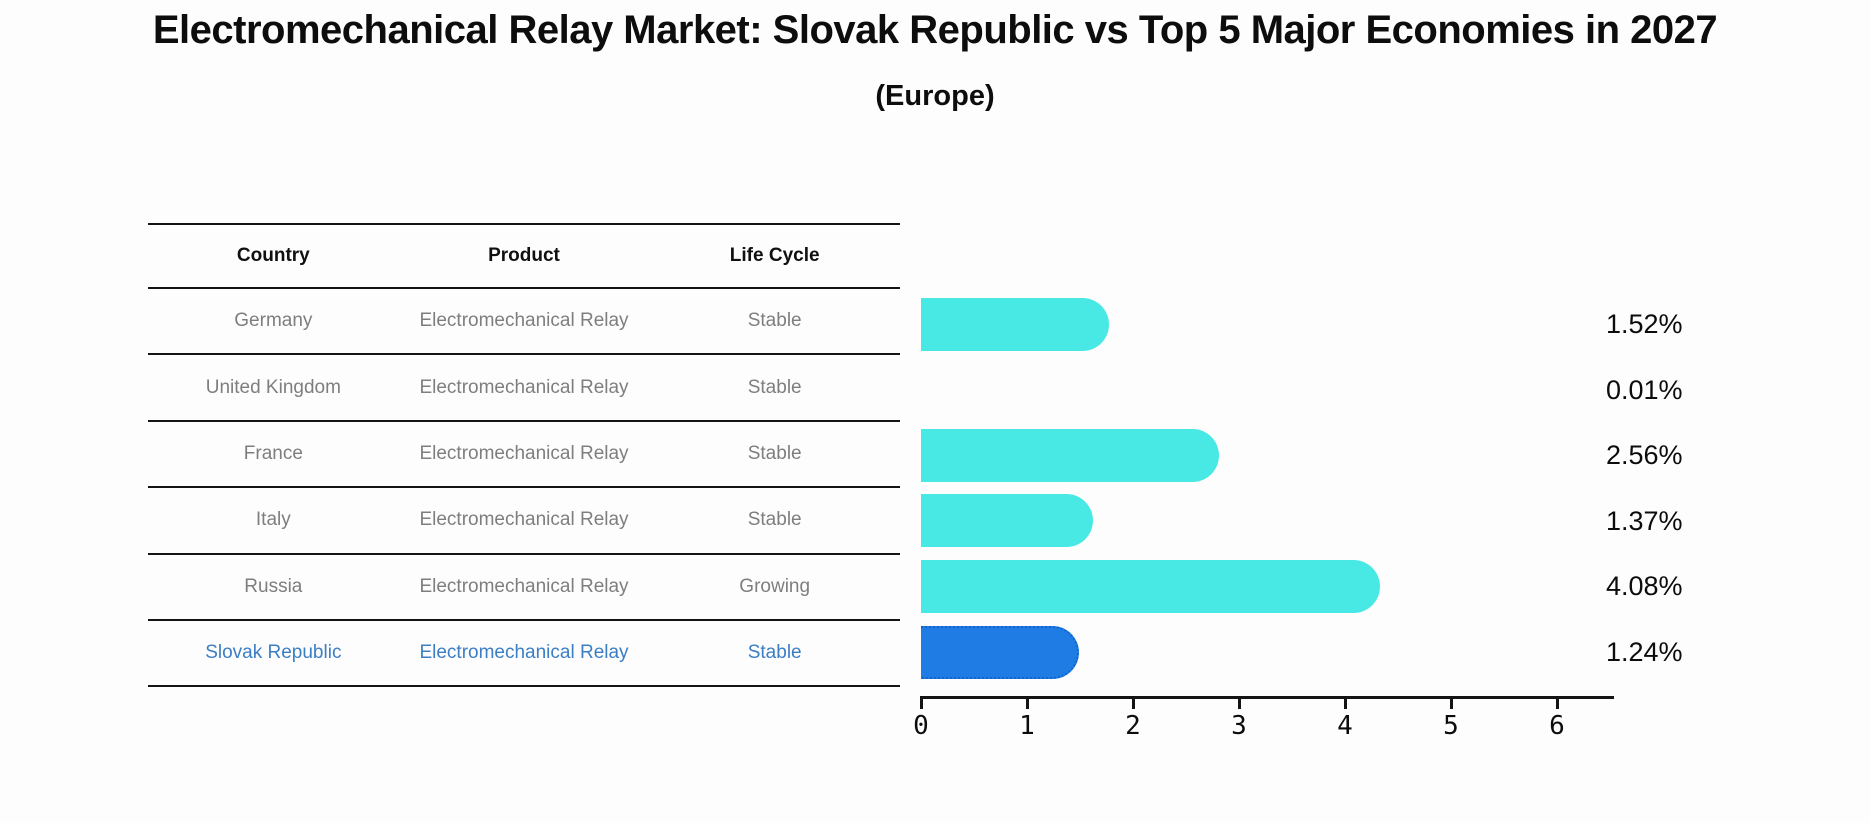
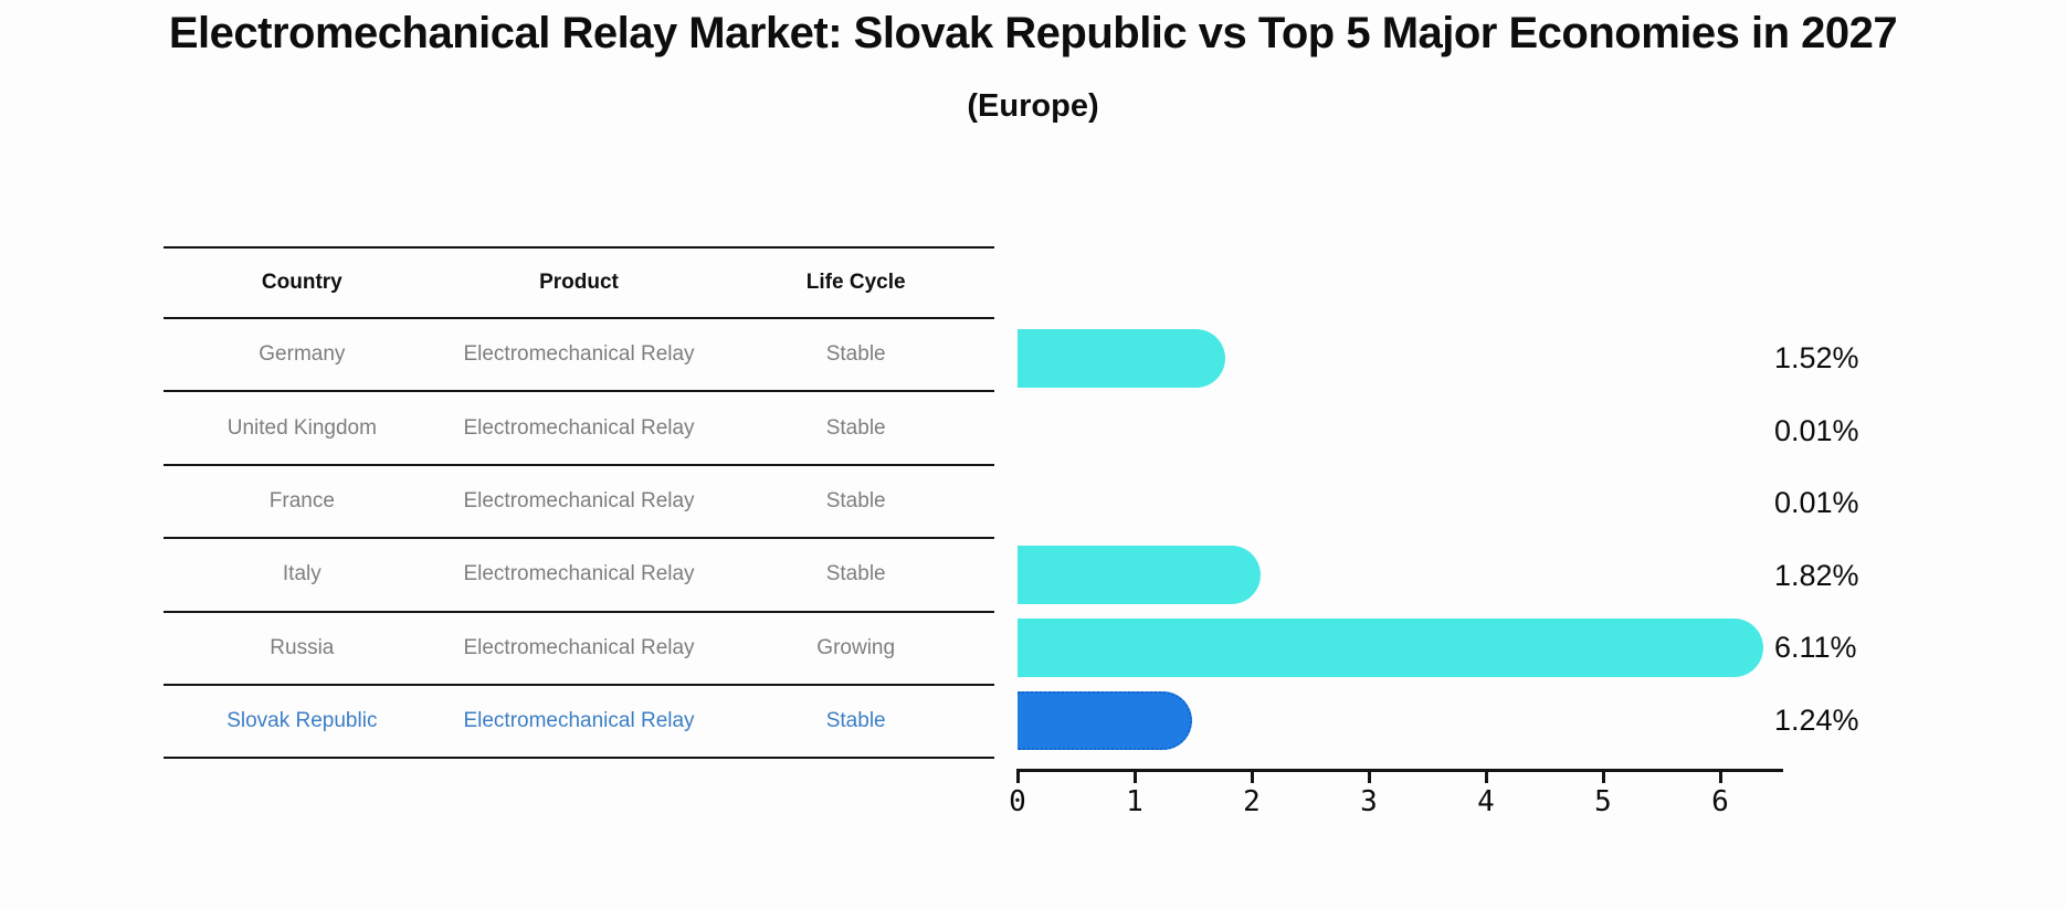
France: 2.56% -> 0.01%
Italy: 1.37% -> 1.82%
Russia: 4.08% -> 6.11%
